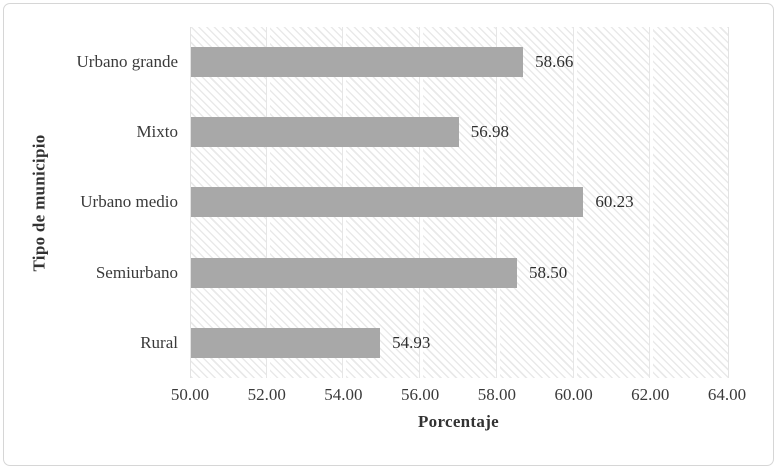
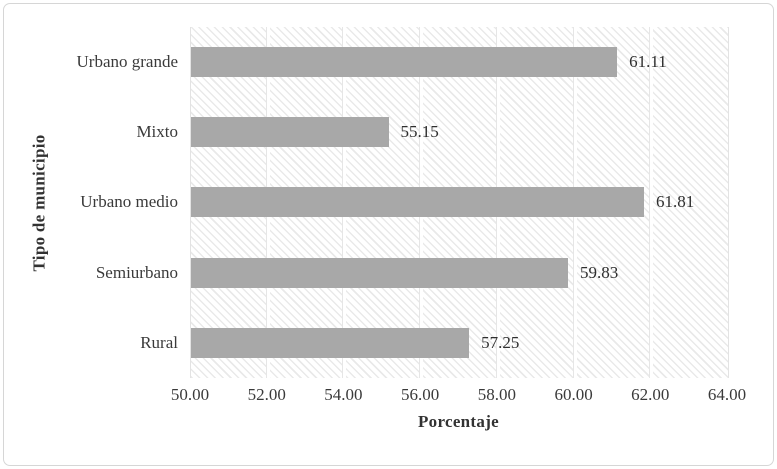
Urbano grande: 58.66 -> 61.11
Mixto: 56.98 -> 55.15
Urbano medio: 60.23 -> 61.81
Semiurbano: 58.50 -> 59.83
Rural: 54.93 -> 57.25
